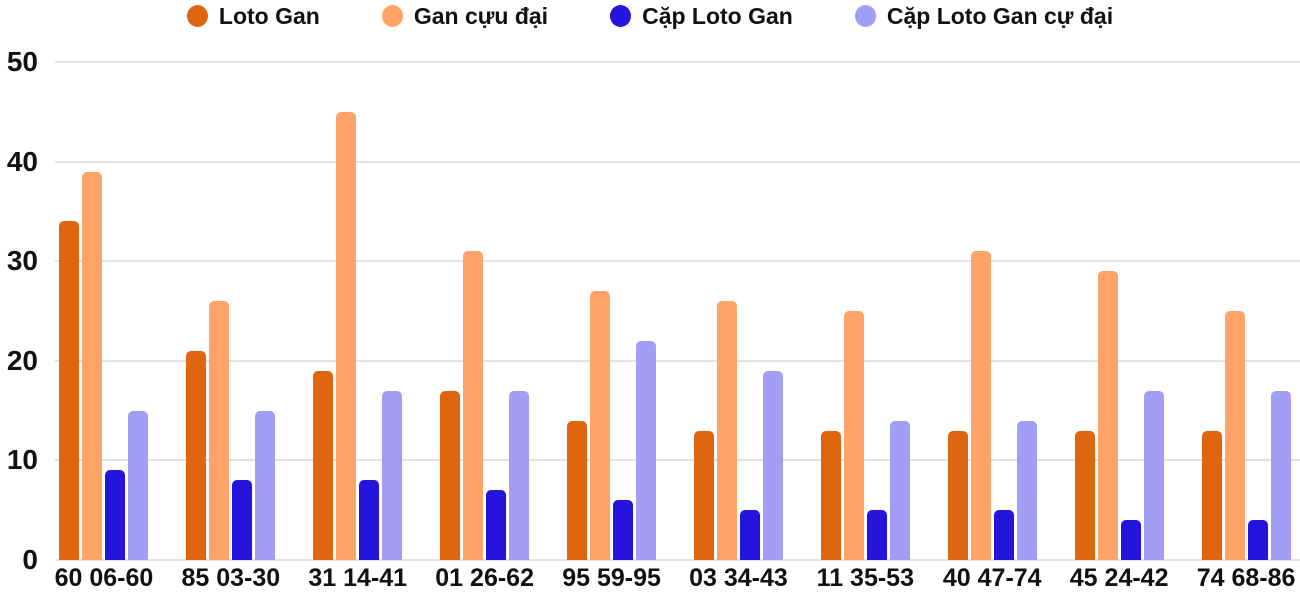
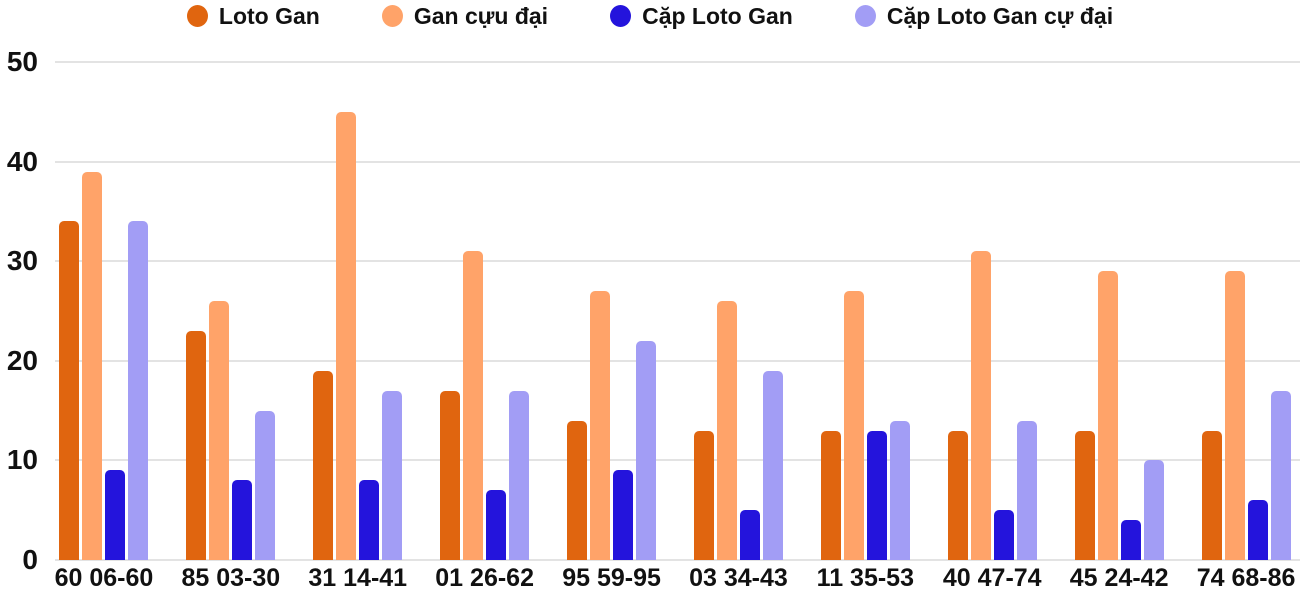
Cặp Loto Gan cự đại/60 06-60: 15 -> 34
Loto Gan/85 03-30: 21 -> 23
Cặp Loto Gan/95 59-95: 6 -> 9
Gan cựu đại/11 35-53: 25 -> 27
Cặp Loto Gan/11 35-53: 5 -> 13
Cặp Loto Gan cự đại/45 24-42: 17 -> 10
Gan cựu đại/74 68-86: 25 -> 29
Cặp Loto Gan/74 68-86: 4 -> 6
